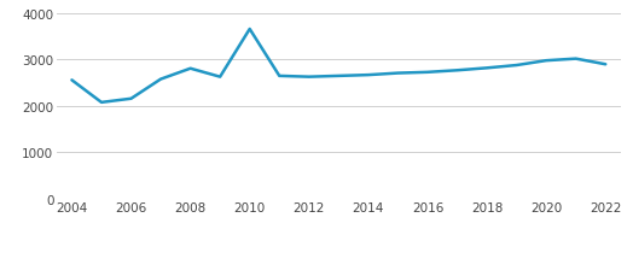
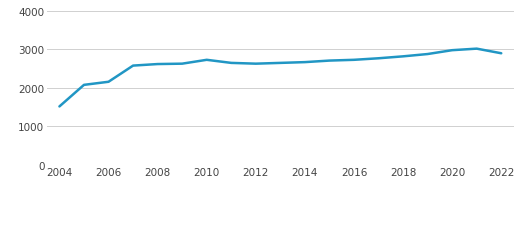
2004: 2550 -> 1510
2008: 2800 -> 2610
2010: 3650 -> 2720
